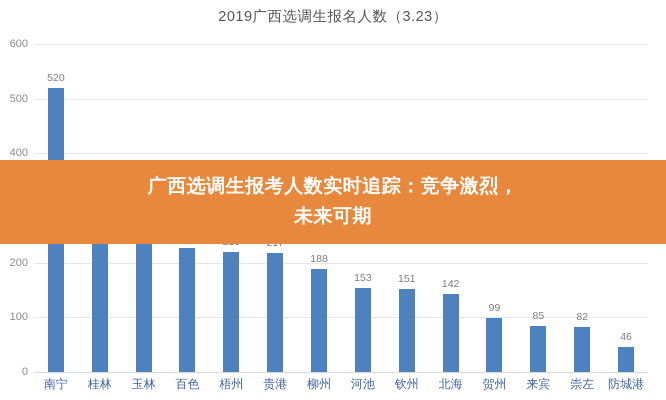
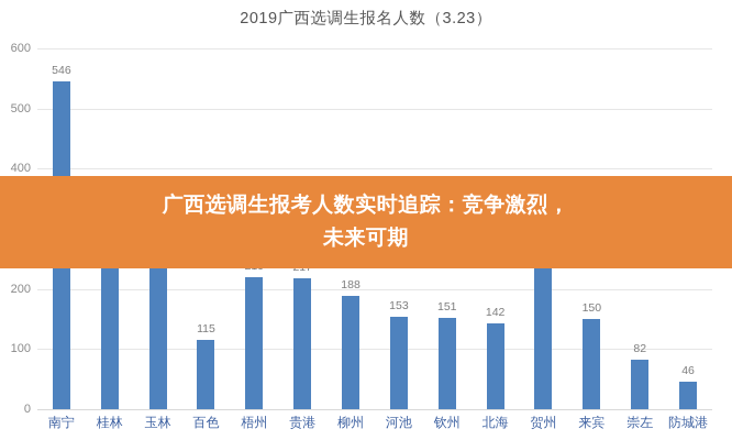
南宁: 520 -> 546
百色: 227 -> 115
贺州: 99 -> 291
来宾: 85 -> 150
